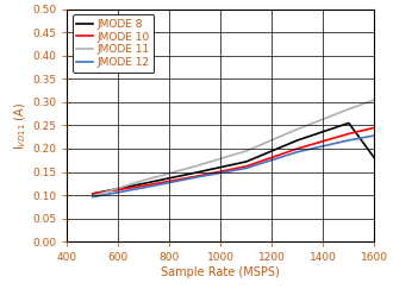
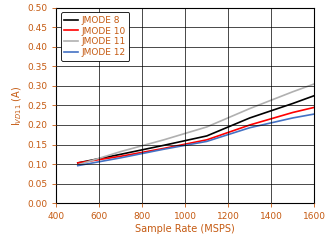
JMODE 8/1600: 0.180 -> 0.275
